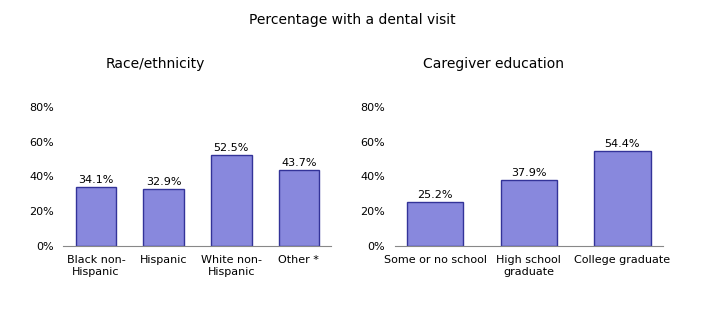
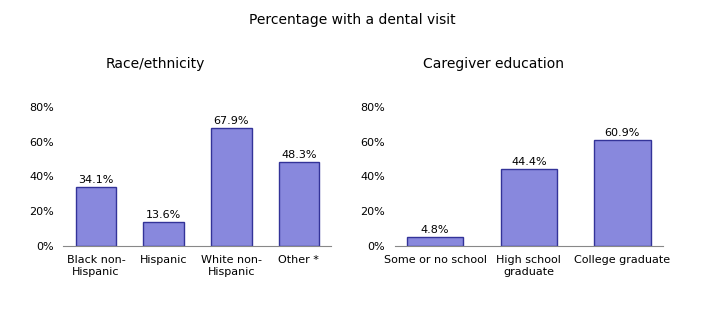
Hispanic: 32.9% -> 13.6%
White non- Hispanic: 52.5% -> 67.9%
Other *: 43.7% -> 48.3%
Some or no school: 25.2% -> 4.8%
High school graduate: 37.9% -> 44.4%
College graduate: 54.4% -> 60.9%
